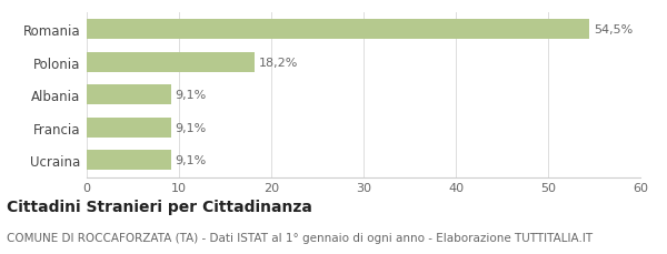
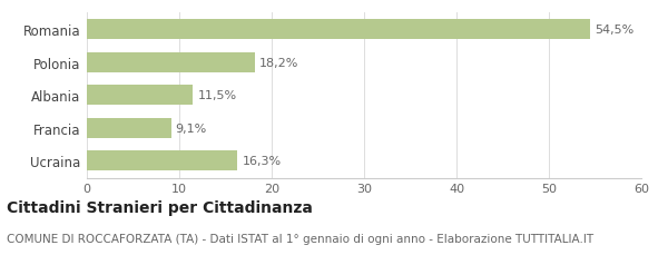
Albania: 9,1% -> 11,5%
Ucraina: 9,1% -> 16,3%
